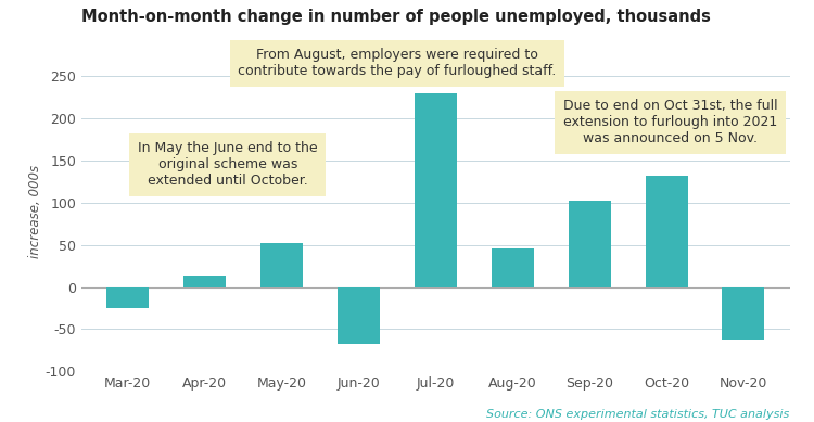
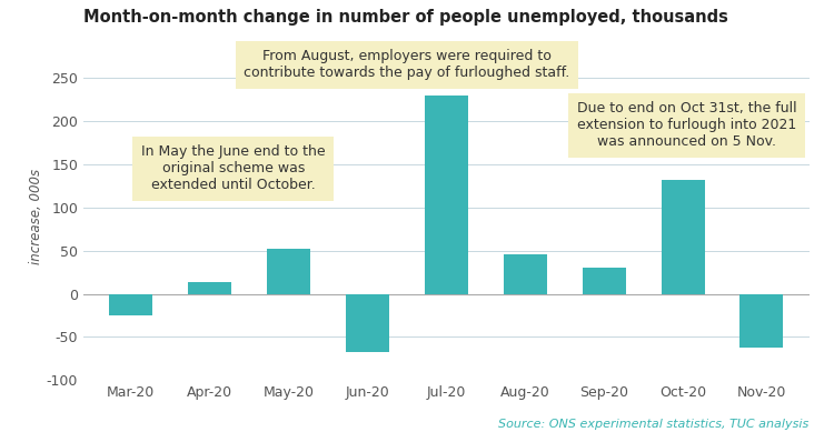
Sep-20: 102 -> 30
